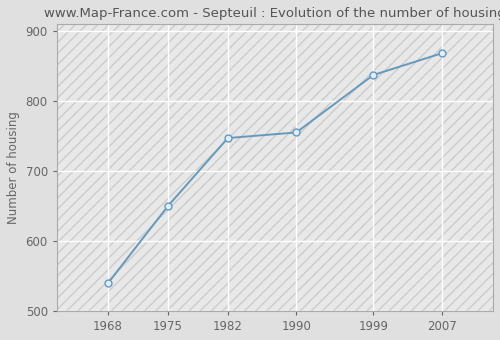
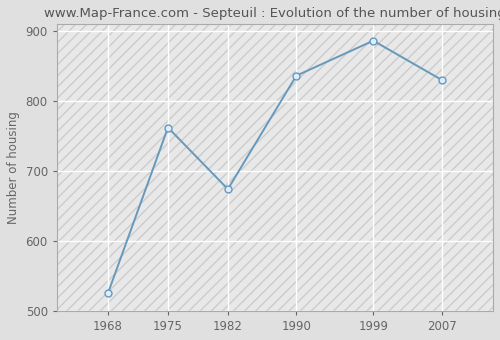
1968: 540 -> 526
1975: 650 -> 762
1982: 747 -> 674
1990: 755 -> 836
1999: 837 -> 886
2007: 868 -> 830
